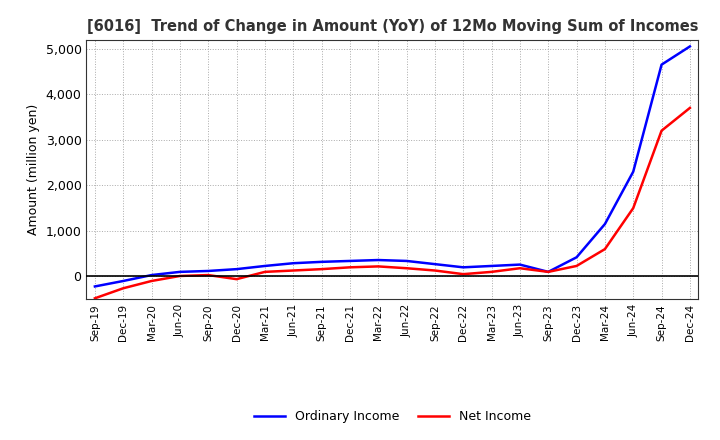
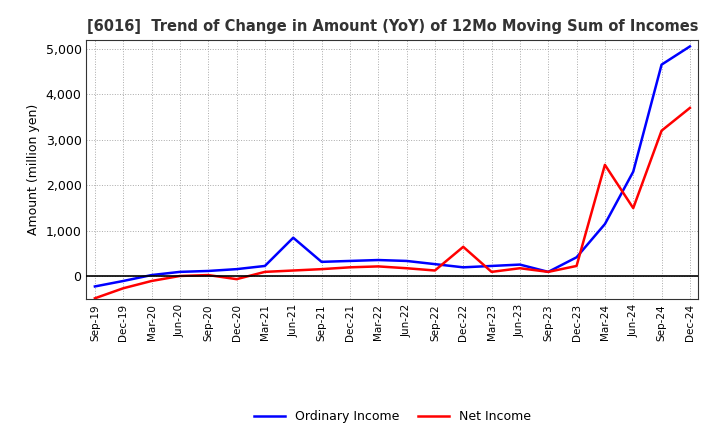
Ordinary Income/Jun-21: 290 -> 850
Net Income/Dec-22: 50 -> 650
Net Income/Mar-24: 600 -> 2,450
